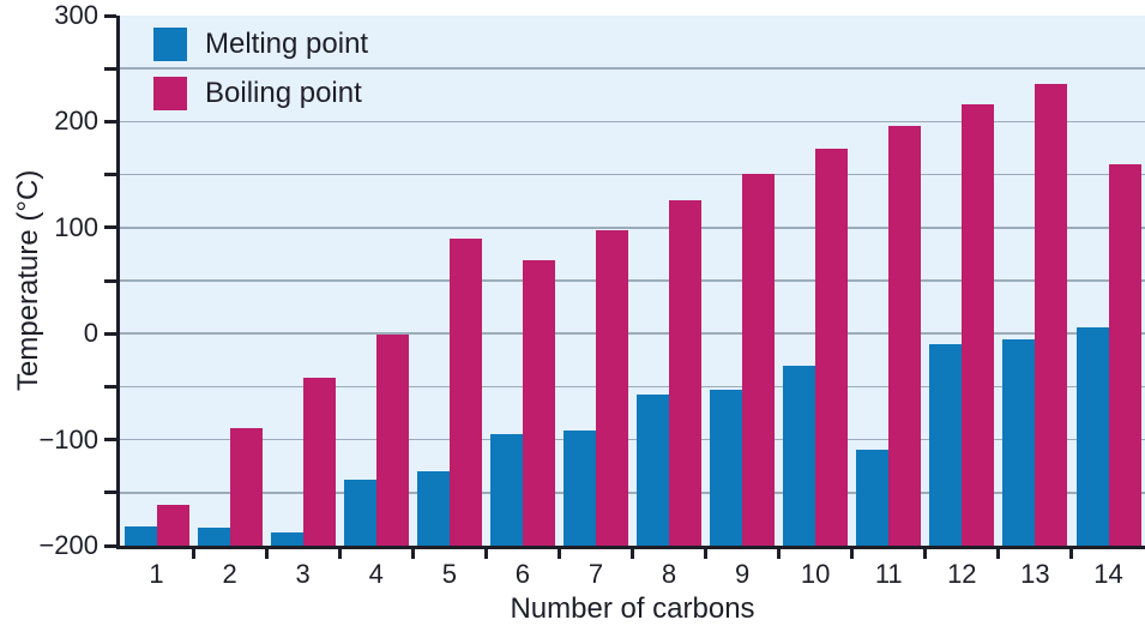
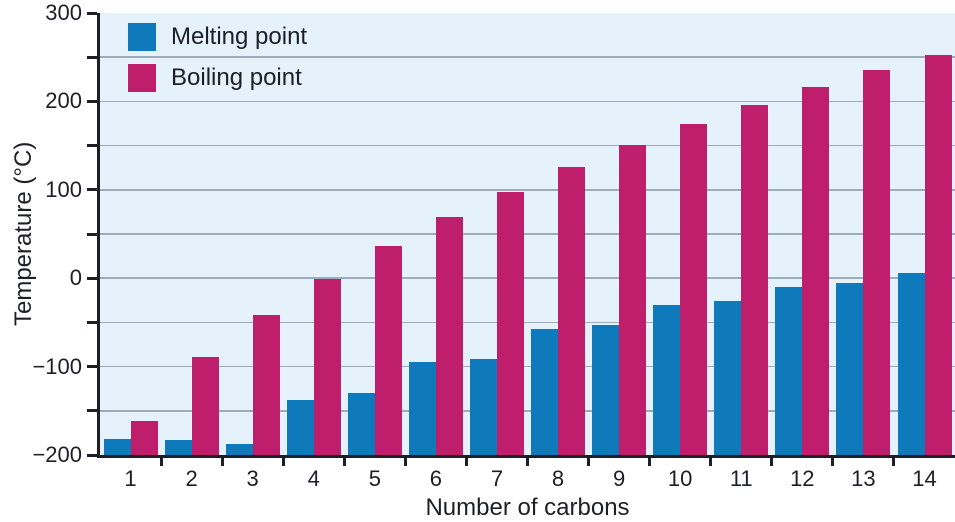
Boiling point/5: 90 -> 40
Melting point/11: -110 -> -30
Boiling point/14: 160 -> 250
